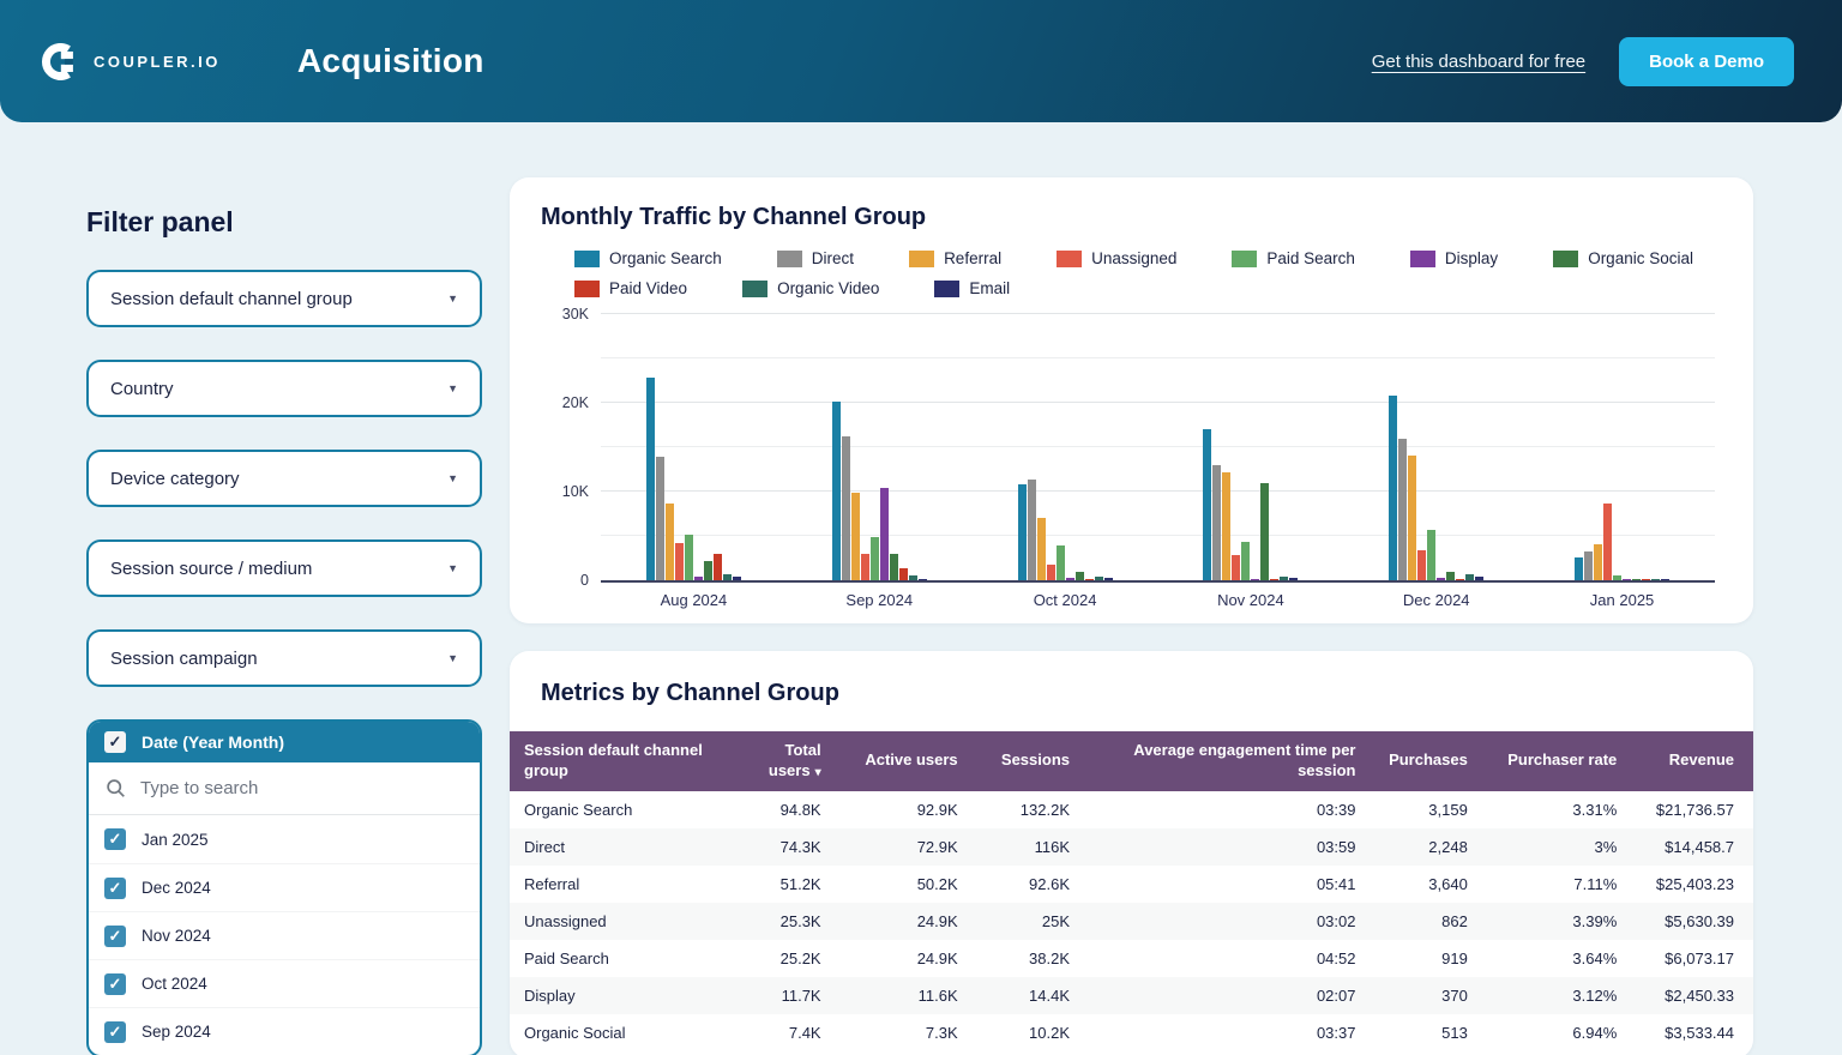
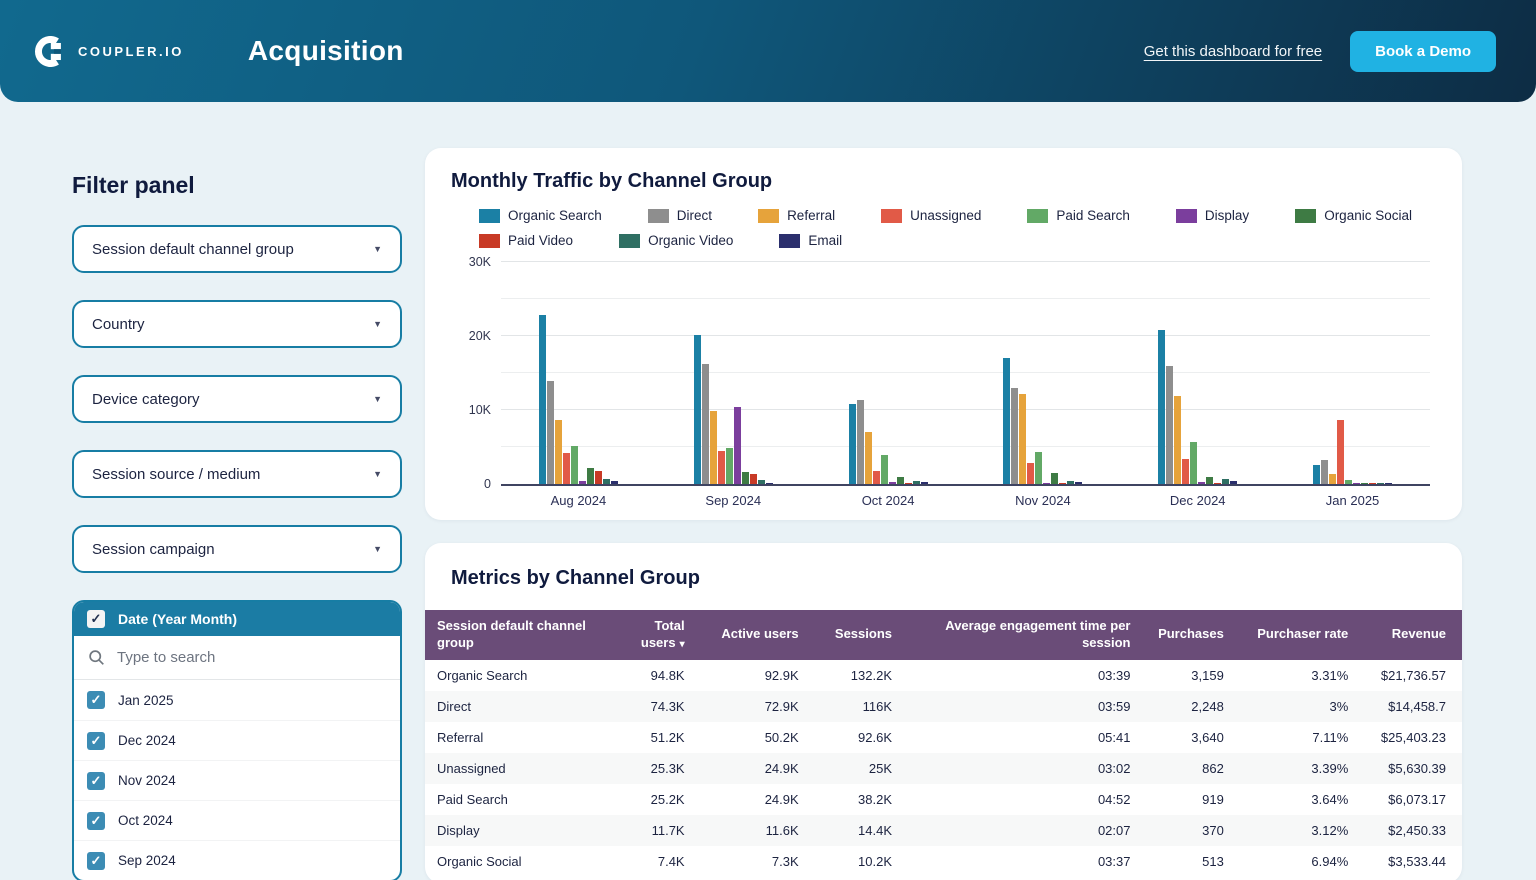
Paid Video/Aug 2024: 3K -> 2K
Unassigned/Sep 2024: 3K -> 4K
Organic Social/Sep 2024: 3K -> 2K
Organic Social/Nov 2024: 11K -> 2K
Referral/Dec 2024: 14K -> 12K
Referral/Jan 2025: 4K -> 1K
